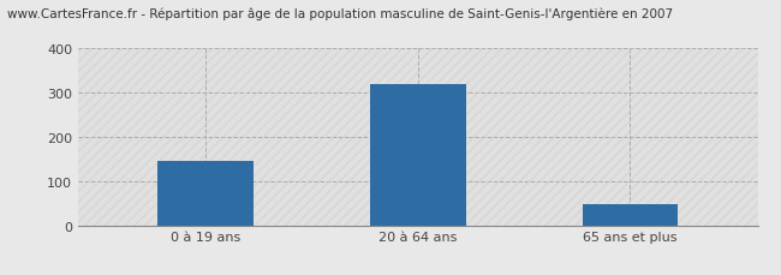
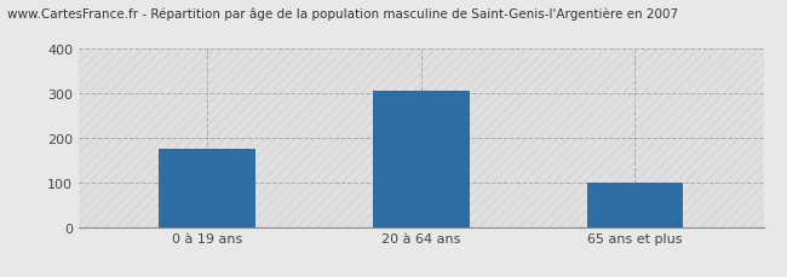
0 à 19 ans: 145 -> 175
20 à 64 ans: 320 -> 305
65 ans et plus: 48 -> 100
